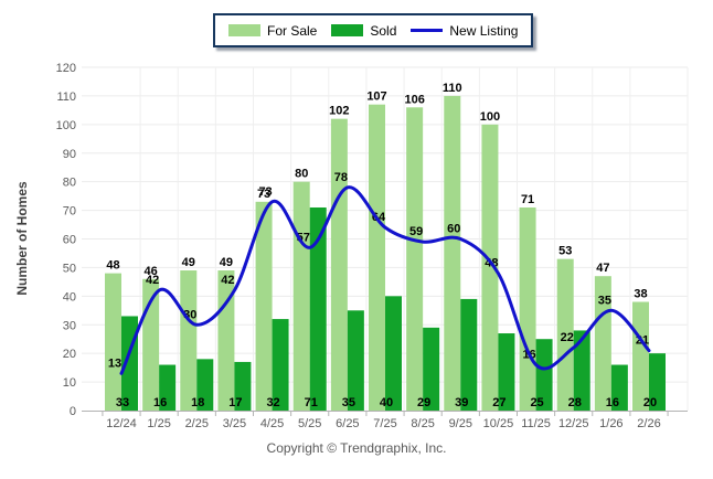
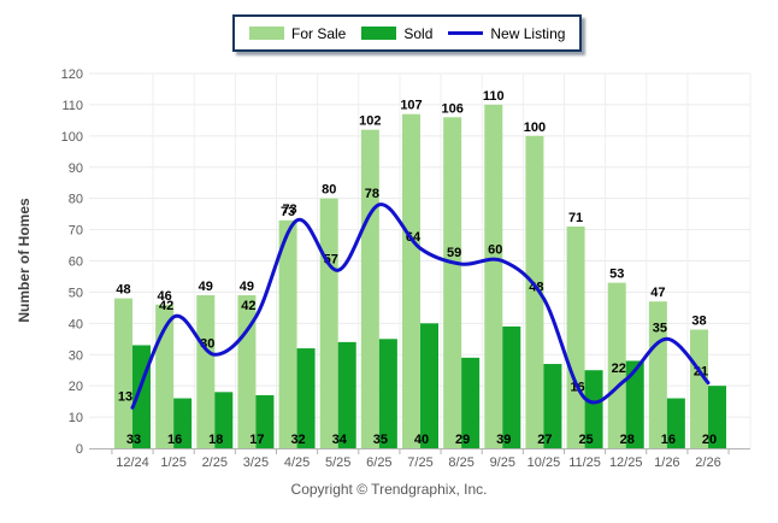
Sold/5/25: 71 -> 34
